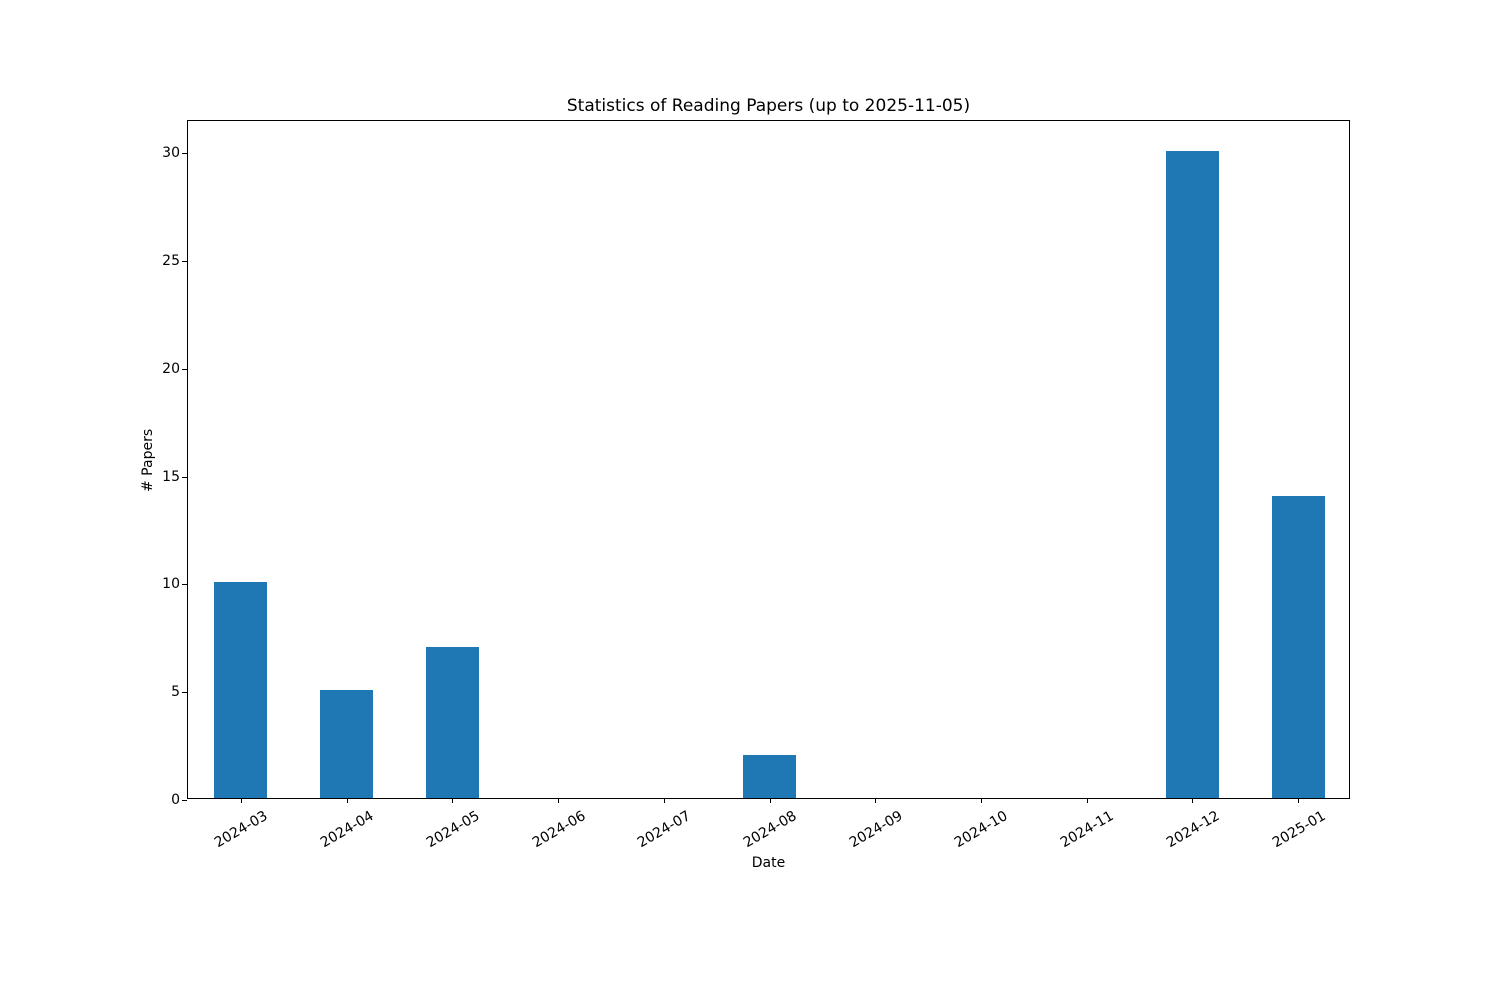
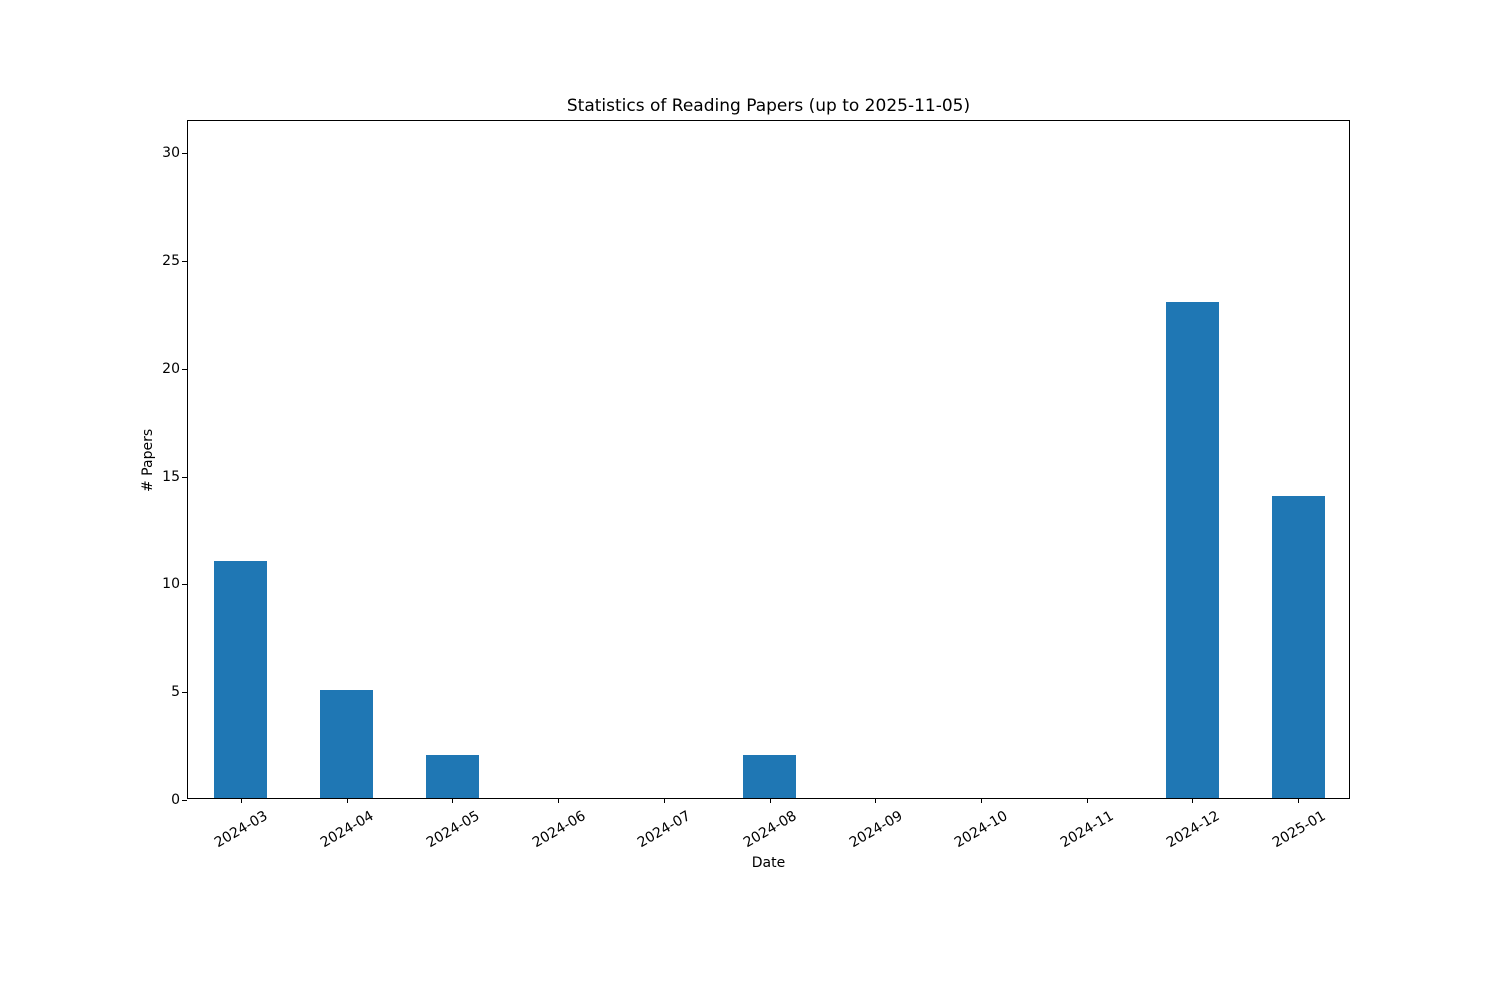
2024-03: 10 -> 11
2024-05: 7 -> 2
2024-12: 30 -> 23
